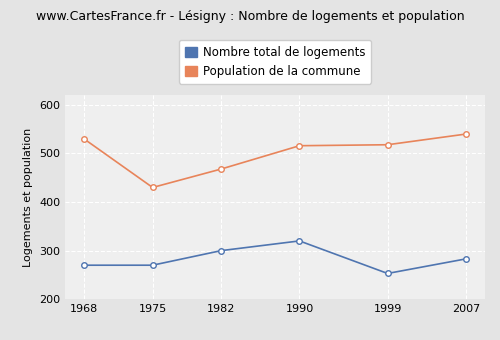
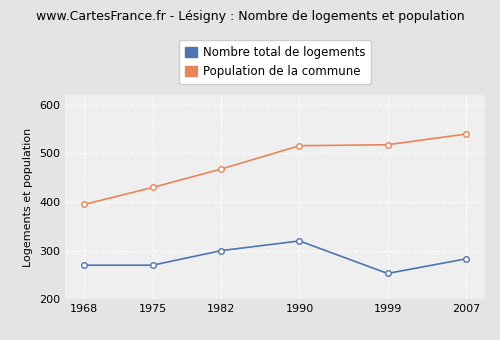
Population de la commune/1968: 530 -> 395
